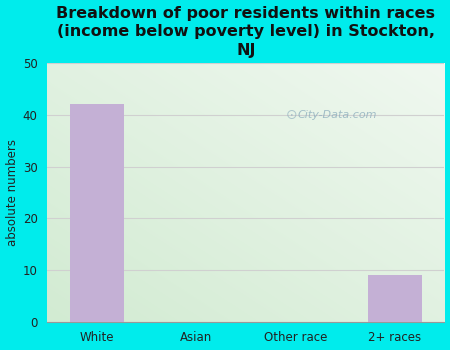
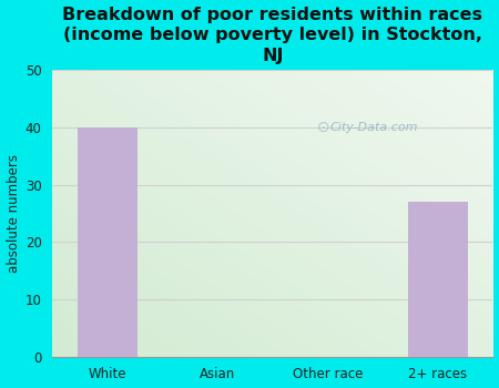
White: 42 -> 40
2+ races: 9 -> 27
